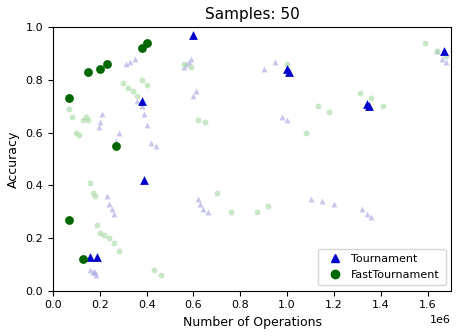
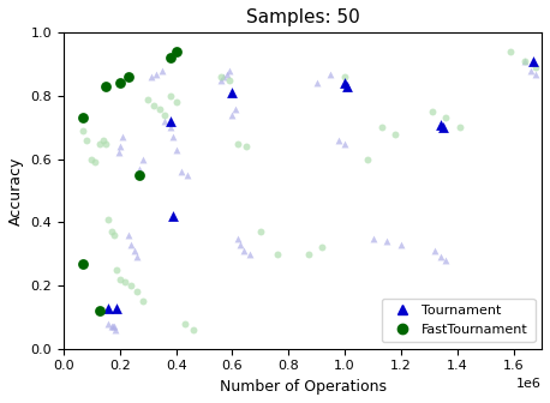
Tournament/0.6: 0.97 -> 0.81
